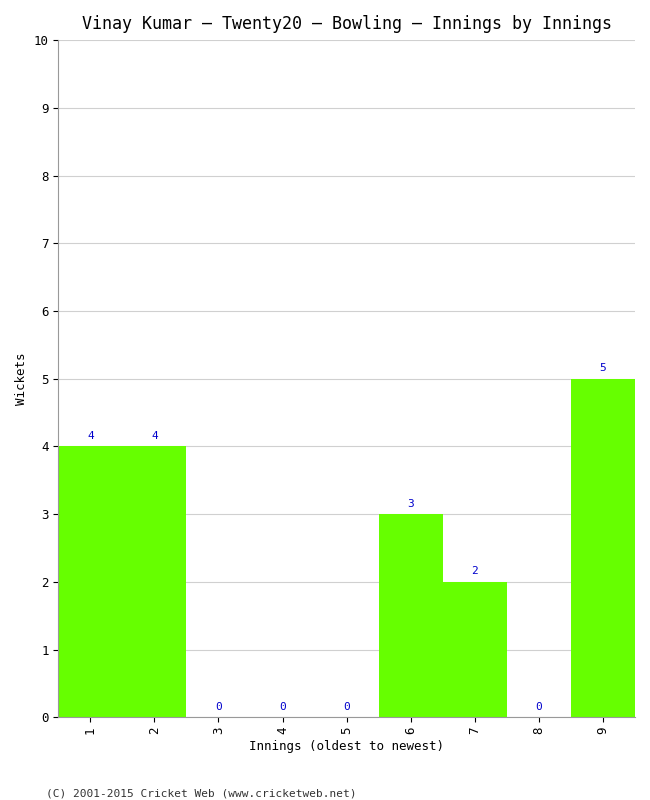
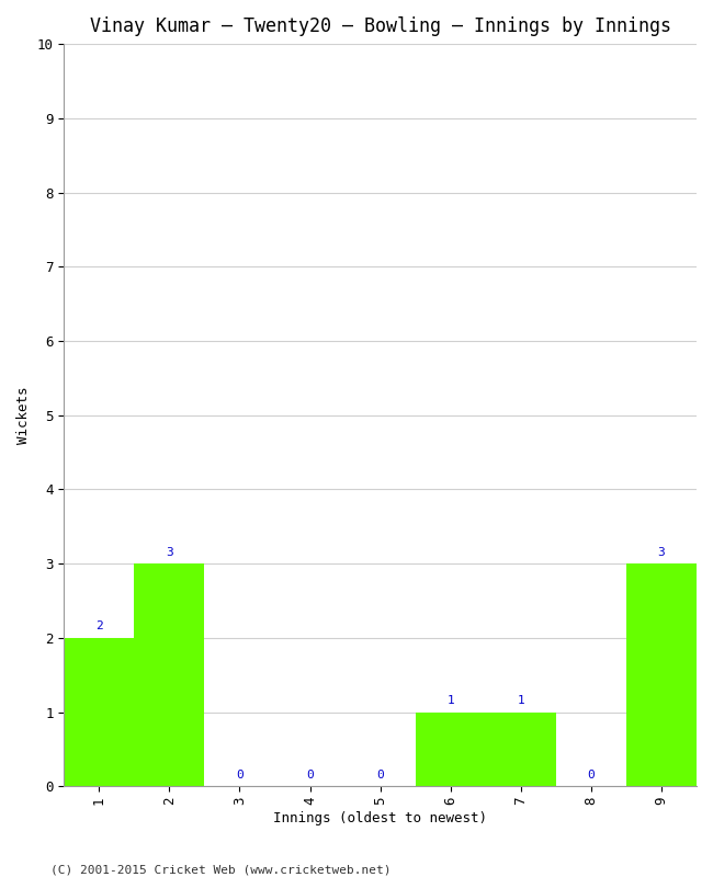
1: 4 -> 2
2: 4 -> 3
6: 3 -> 1
7: 2 -> 1
9: 5 -> 3
